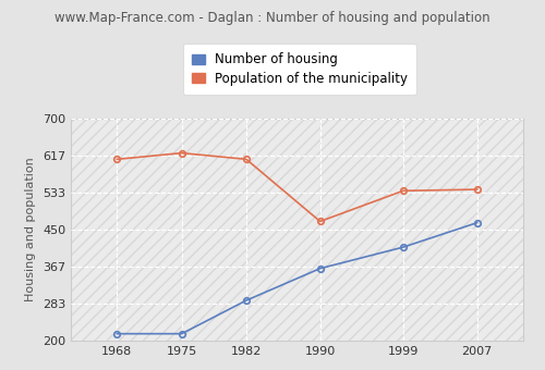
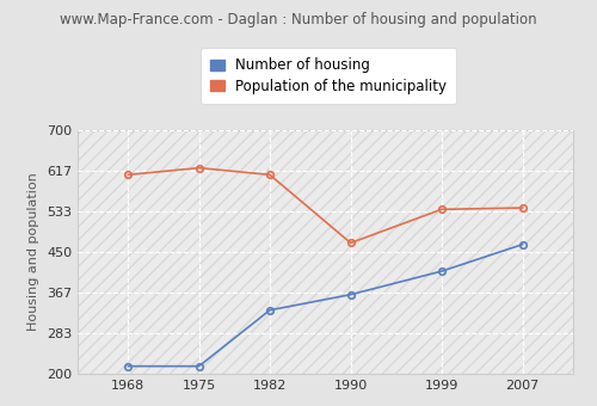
Number of housing/1982: 290 -> 330
